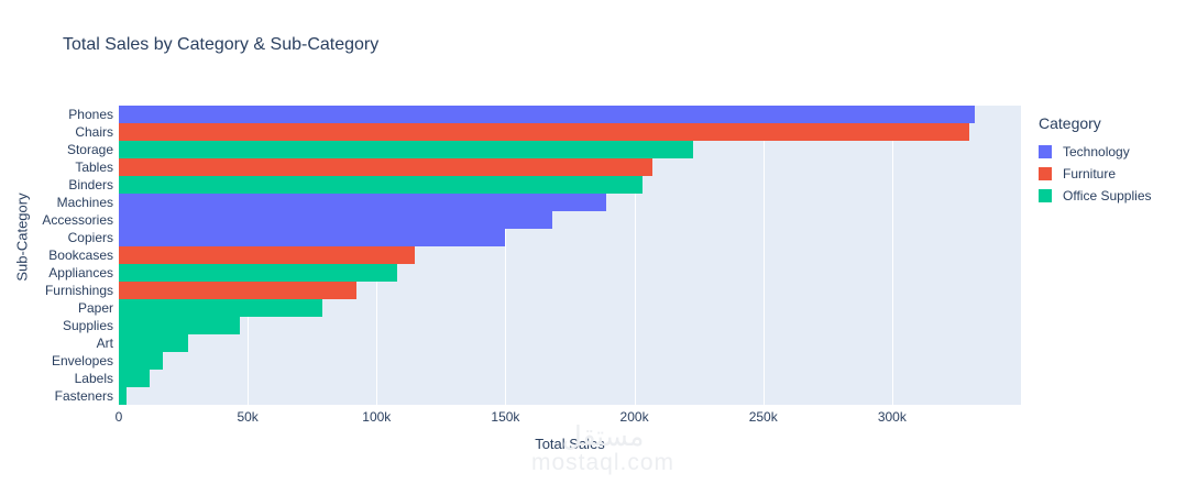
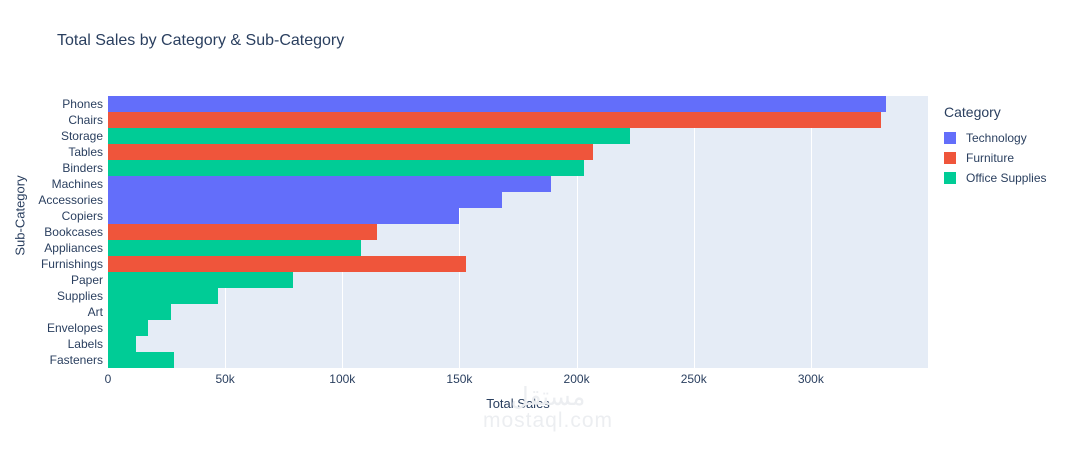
Furnishings: 92k -> 153k
Fasteners: 3k -> 28k
